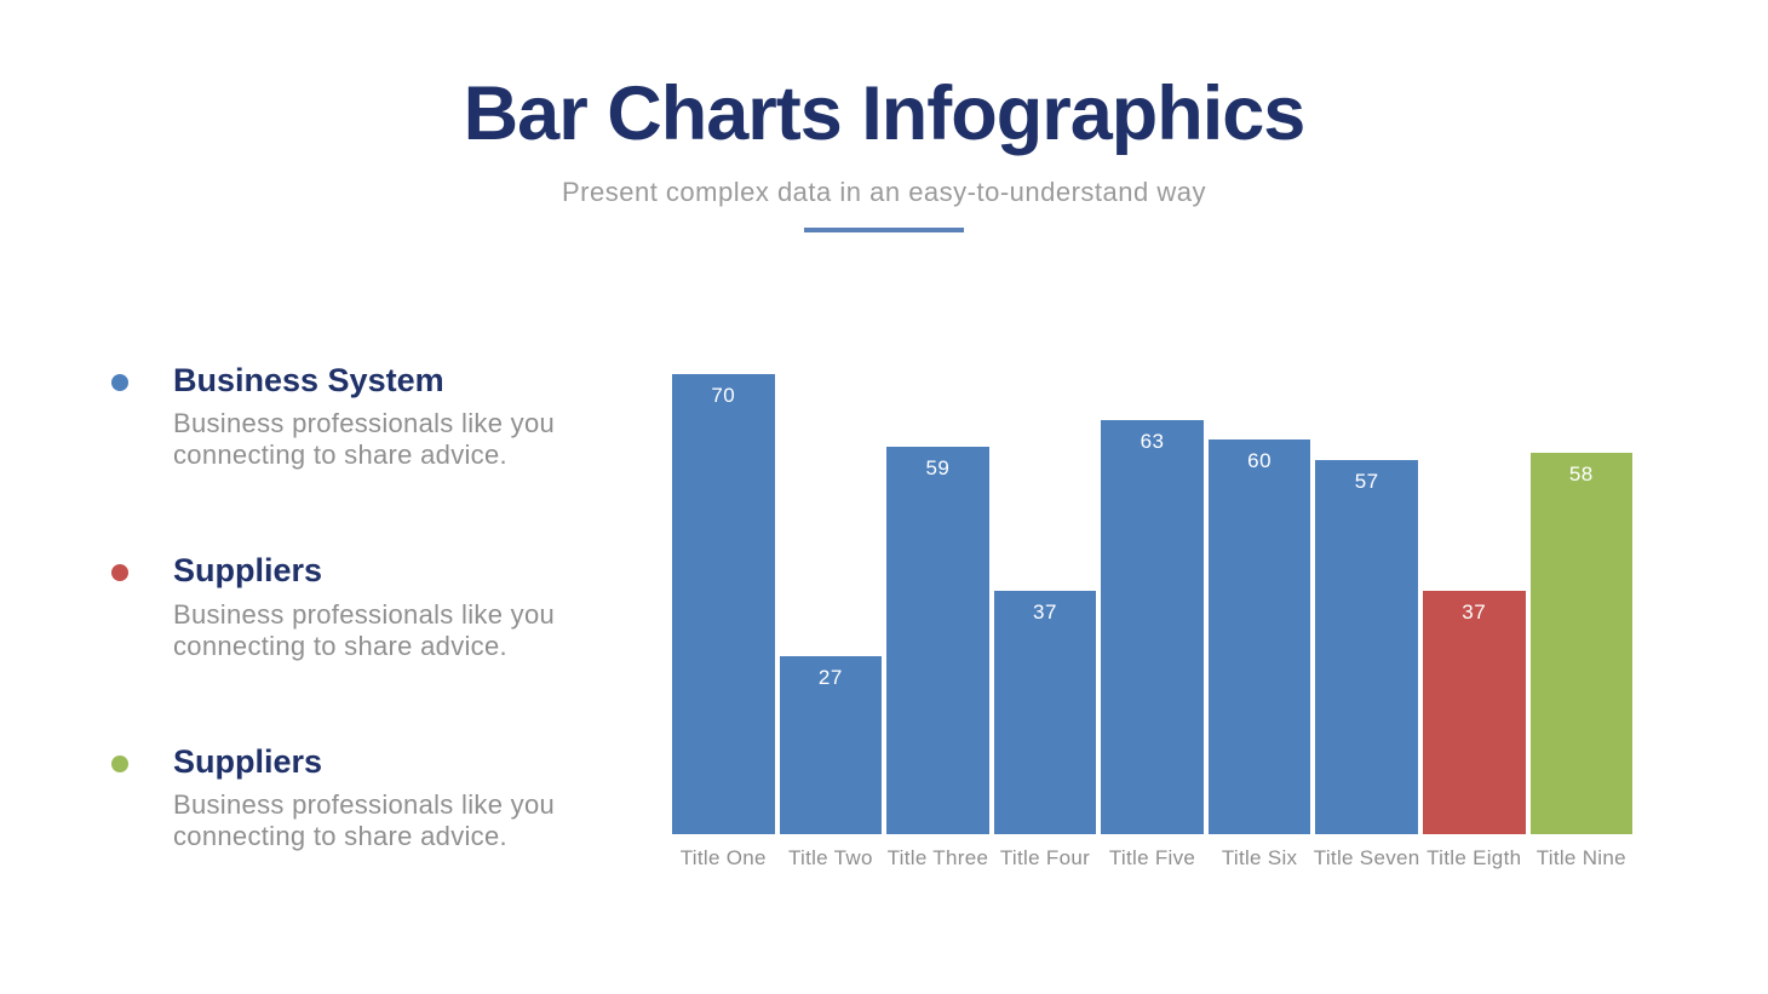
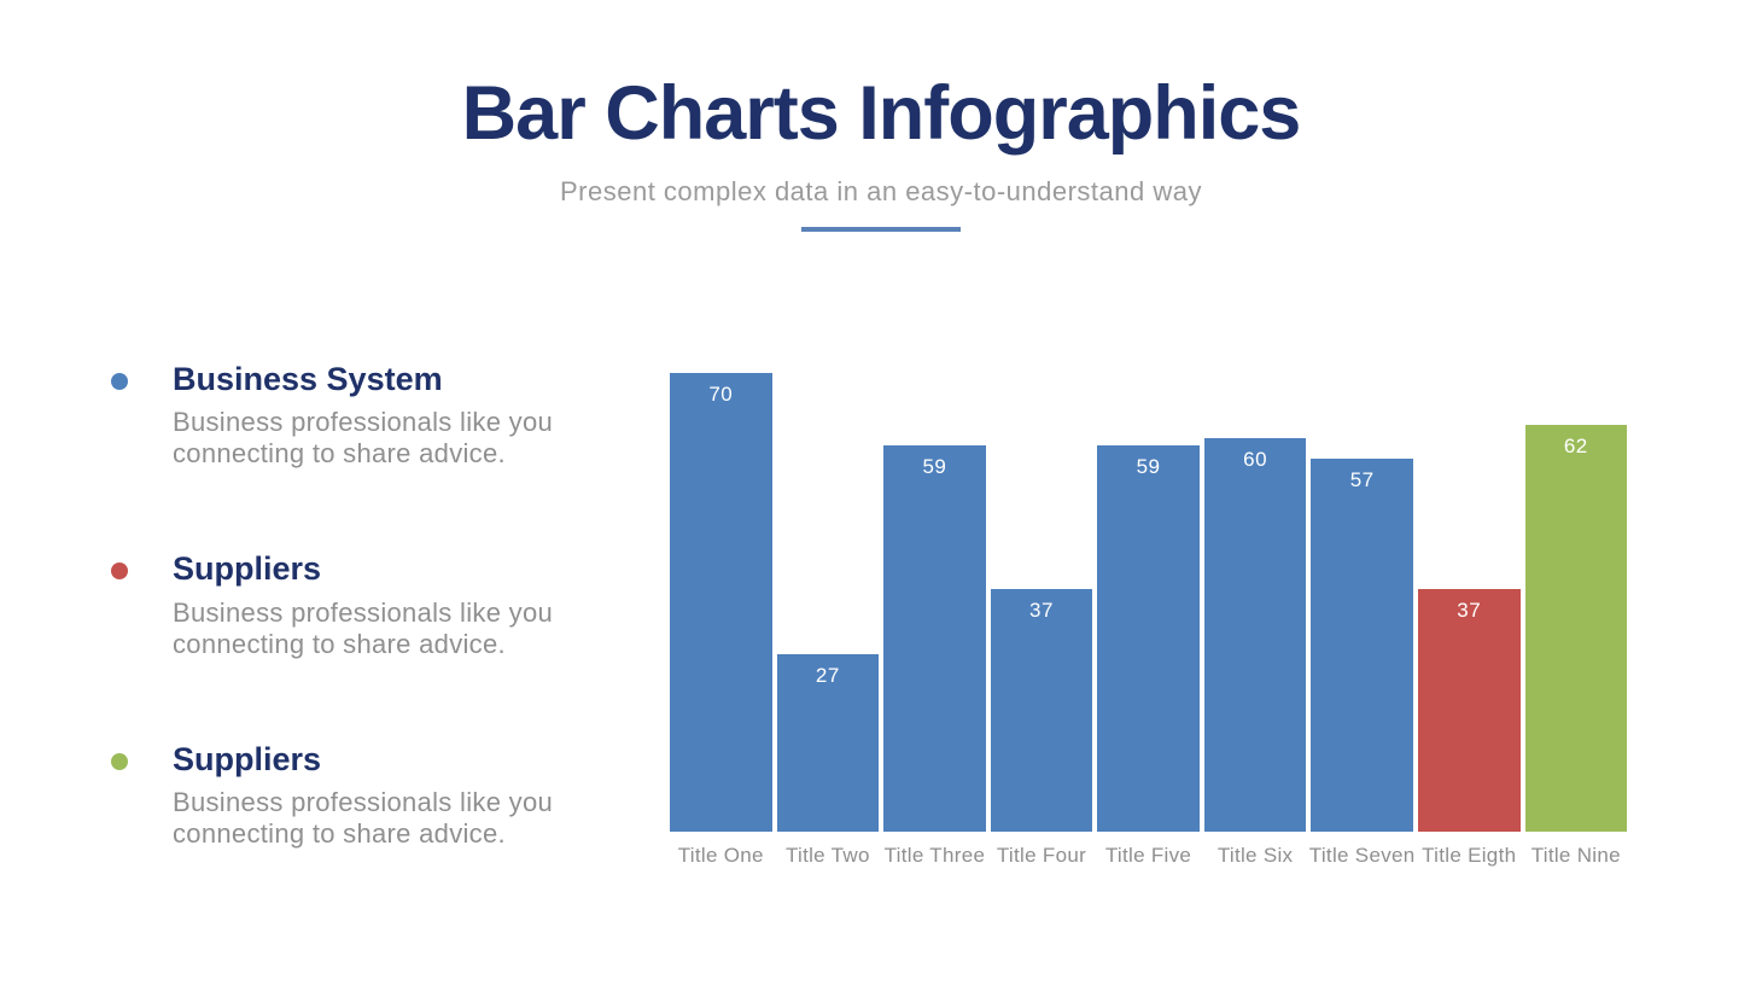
Title Five: 63 -> 59
Title Nine: 58 -> 62
